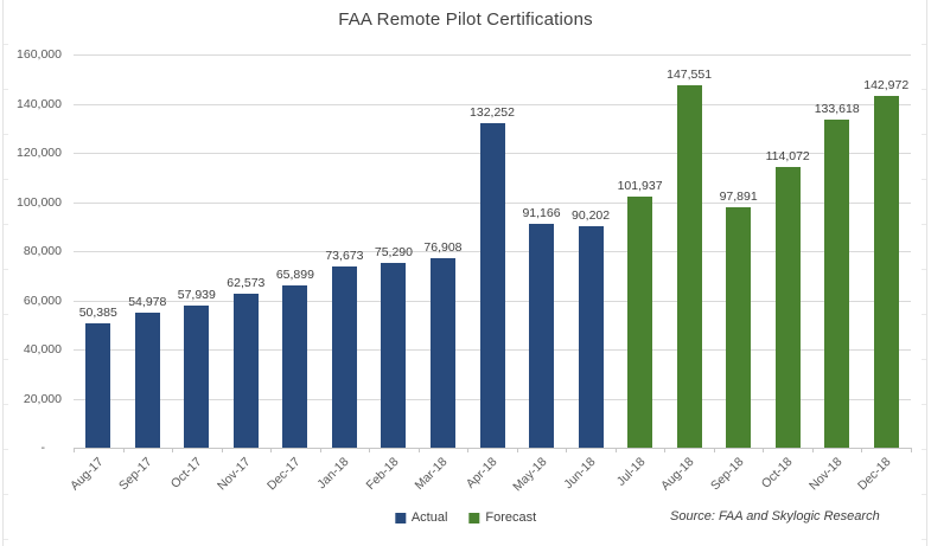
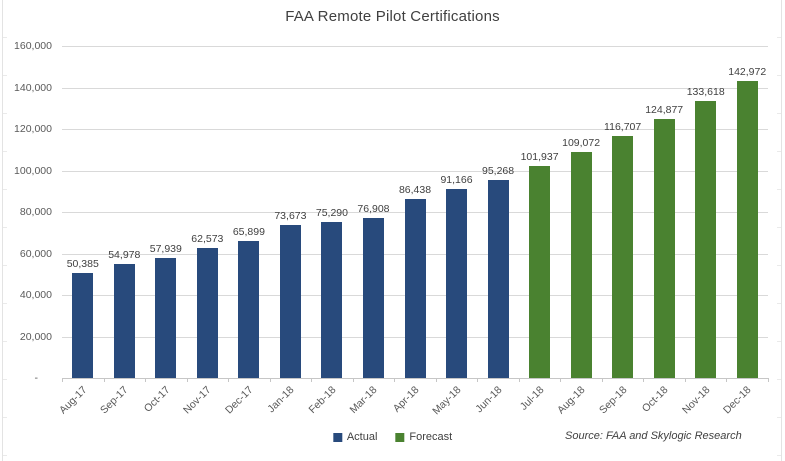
Actual/Apr-18: 132,252 -> 86,438
Actual/Jun-18: 90,202 -> 95,268
Forecast/Aug-18: 147,551 -> 109,072
Forecast/Sep-18: 97,891 -> 116,707
Forecast/Oct-18: 114,072 -> 124,877
